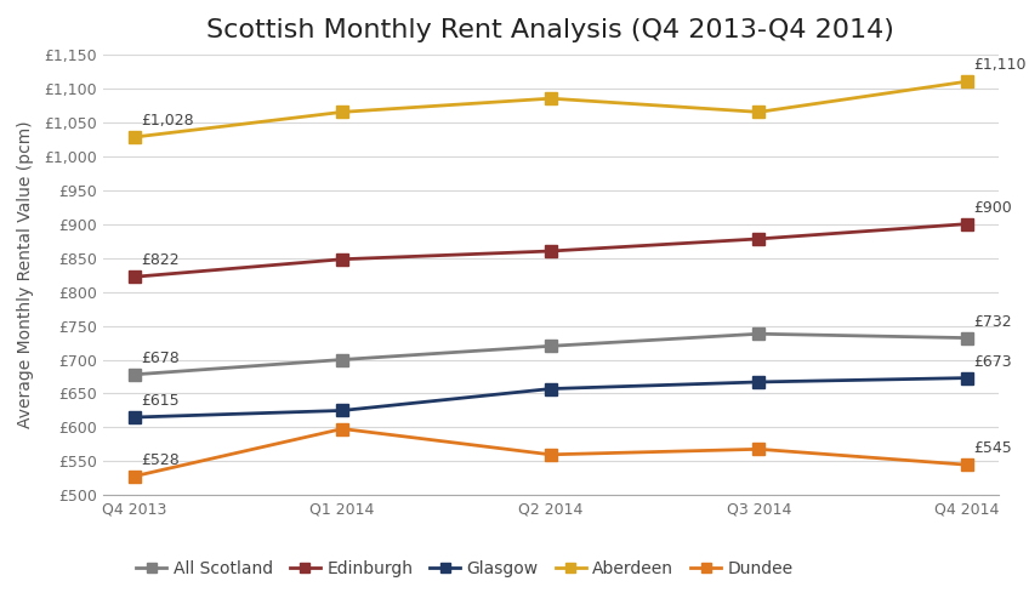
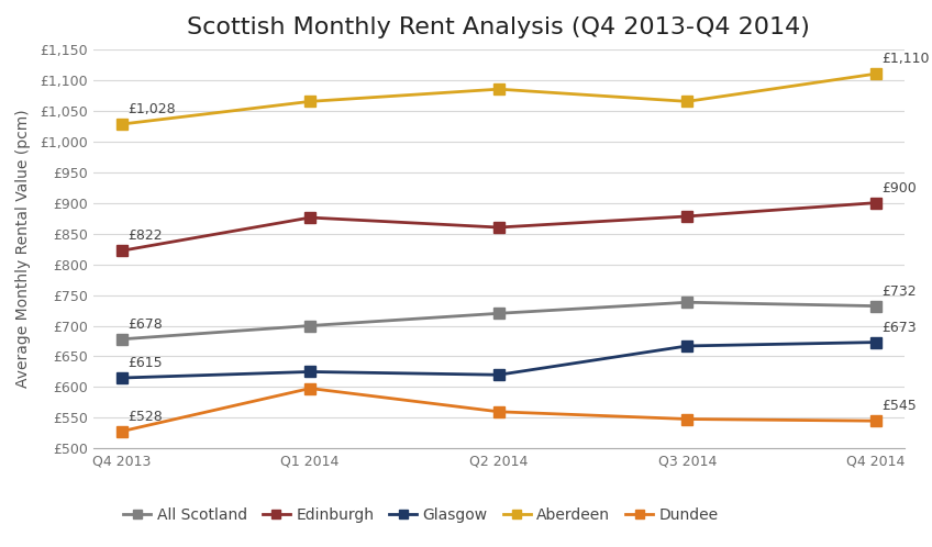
Edinburgh/Q1 2014: £848 -> £876
Glasgow/Q2 2014: £657 -> £620
Dundee/Q3 2014: £568 -> £548
